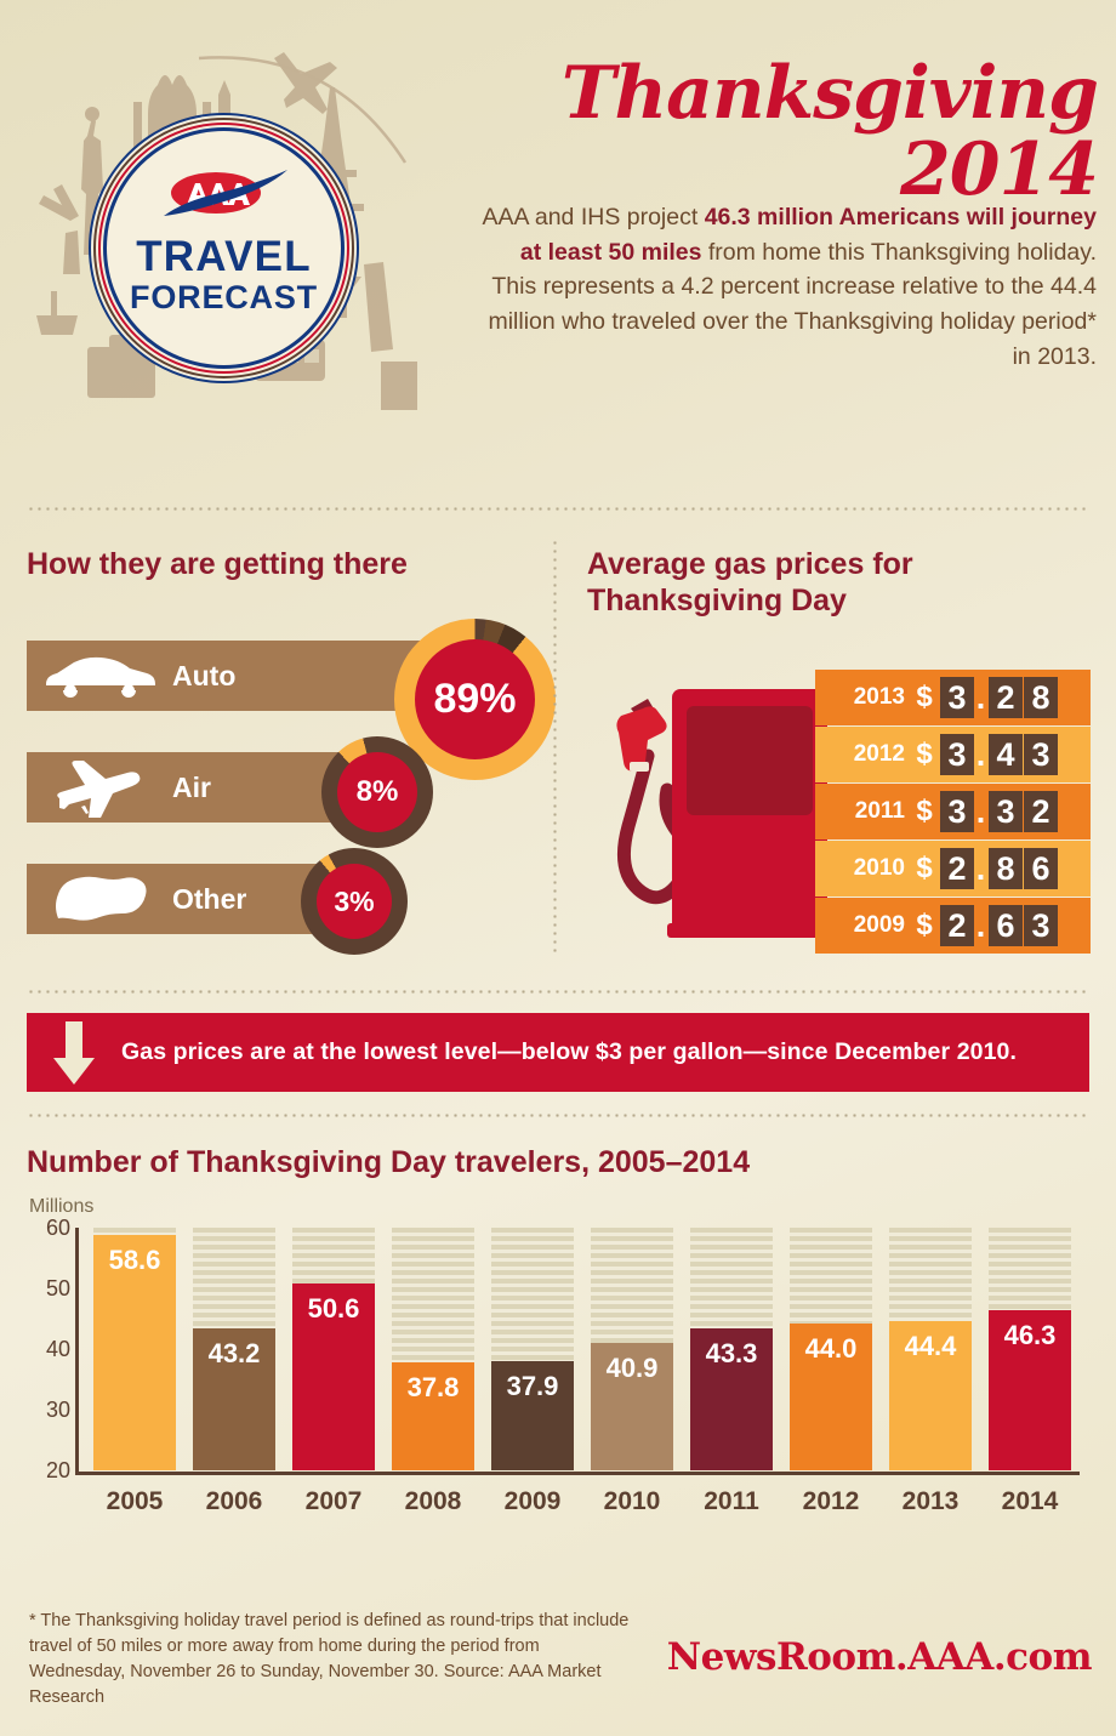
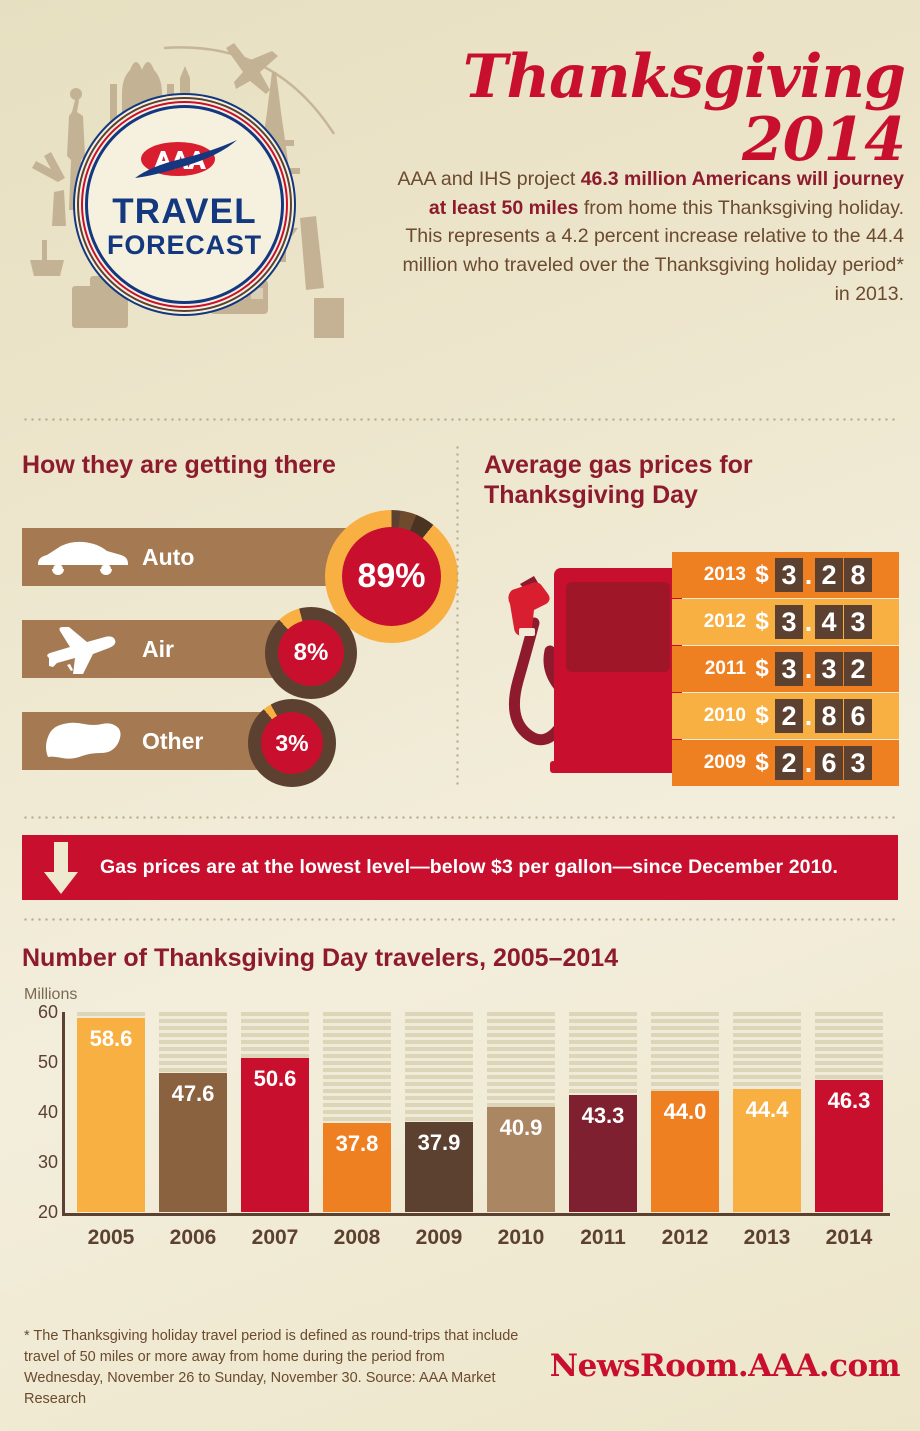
2006: 43.2 -> 47.6
